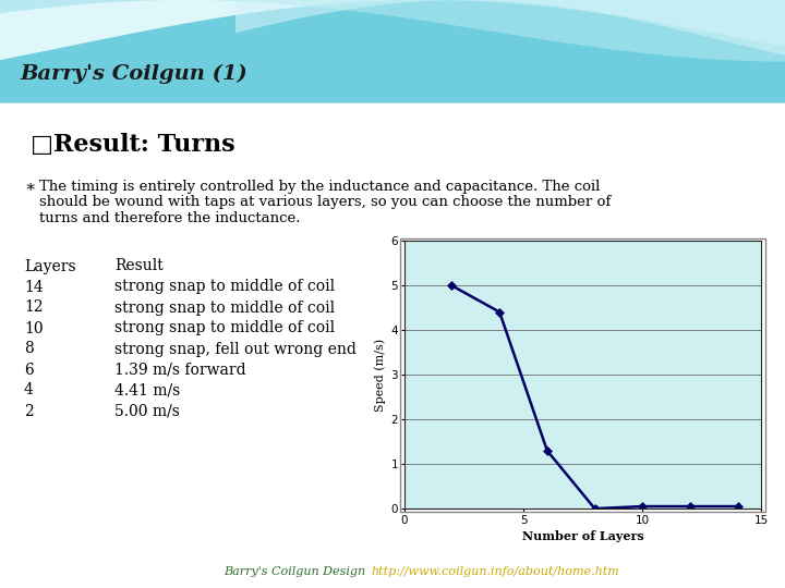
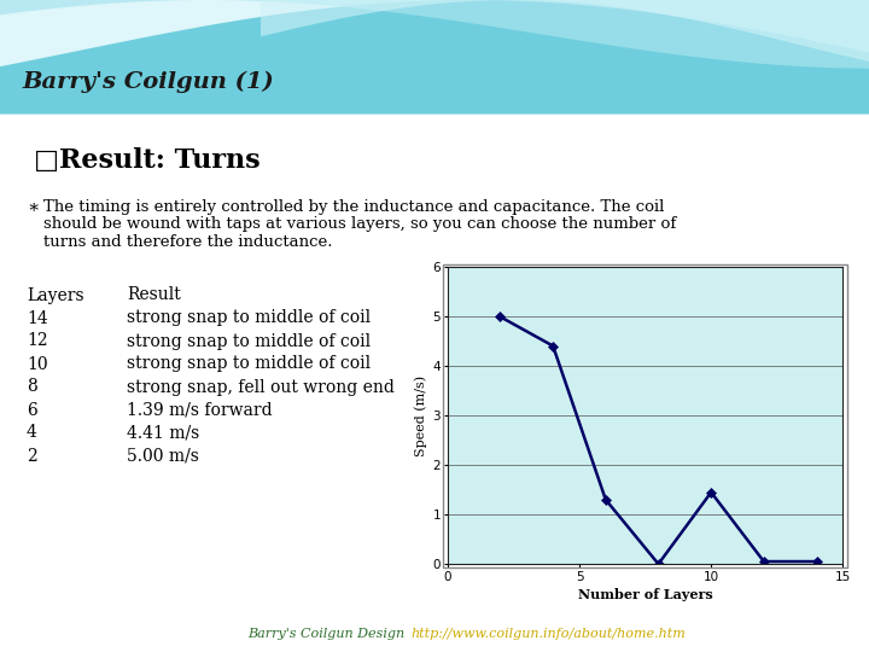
10: 0.05 -> 1.45
